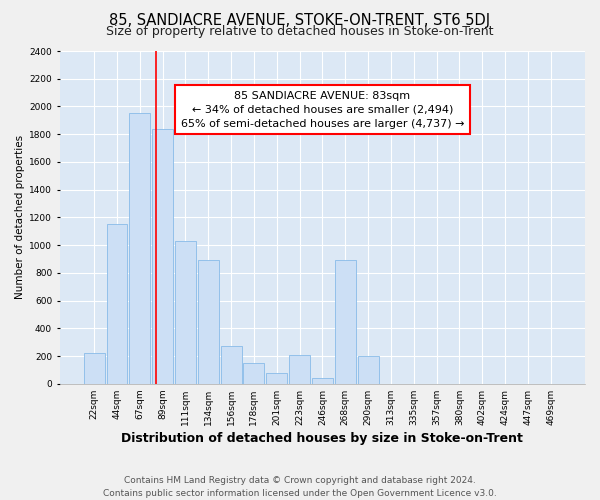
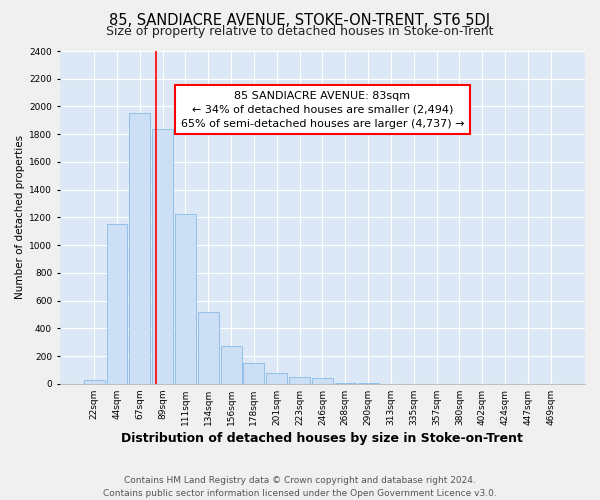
22sqm: 220 -> 20
111sqm: 1030 -> 1220
134sqm: 890 -> 520
223sqm: 210 -> 50
268sqm: 890 -> 0
290sqm: 200 -> 0
